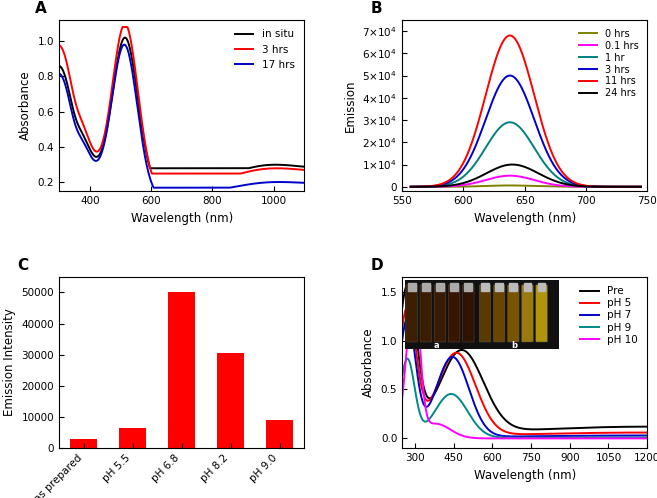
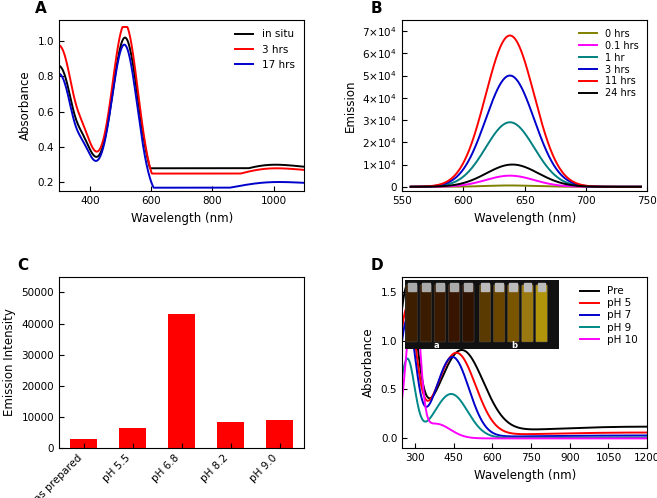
pH 6.8: 50000 -> 43000
pH 8.2: 30500 -> 8500
